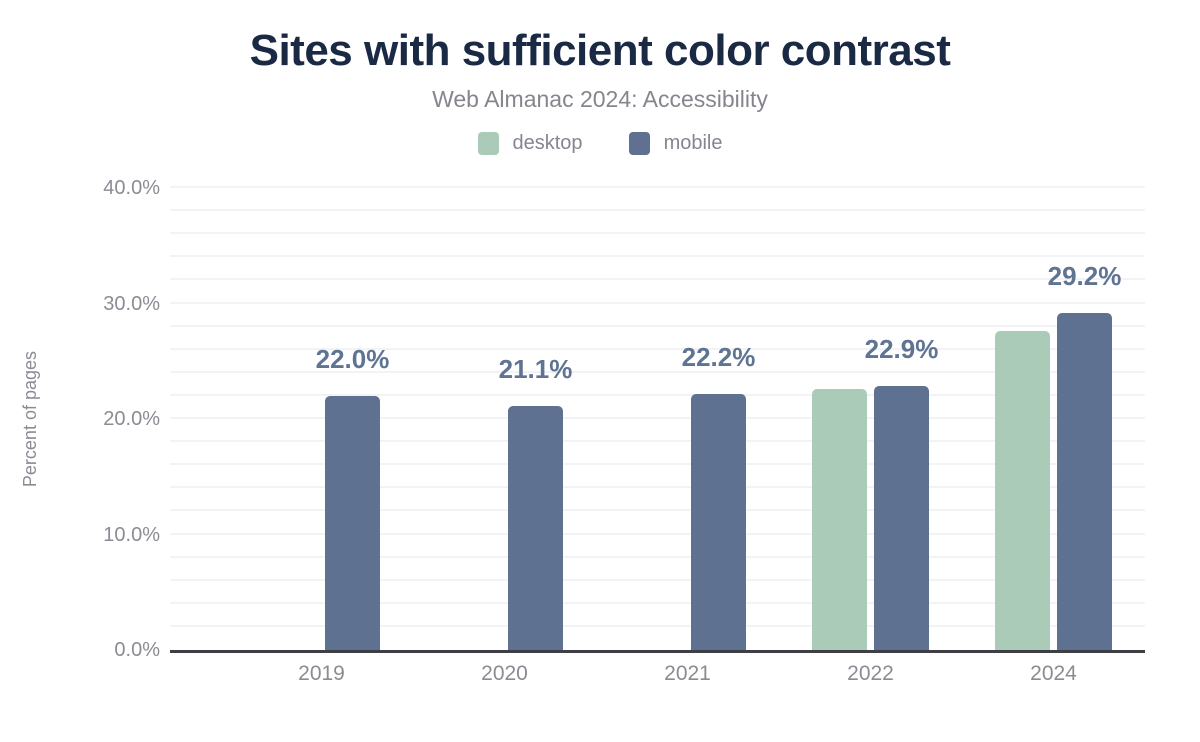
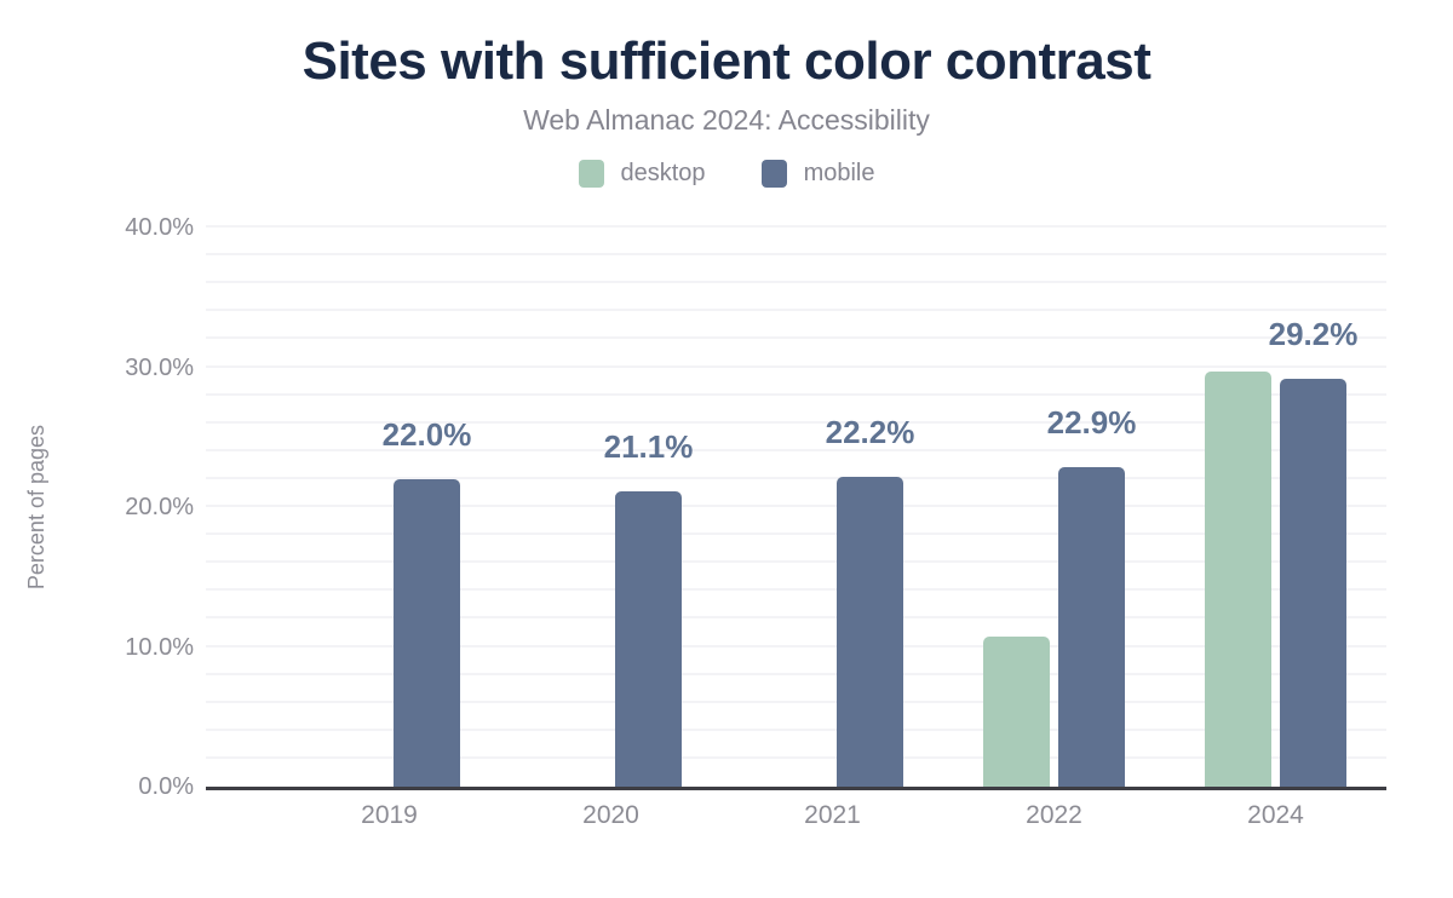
desktop/2022: 22.6% -> 10.7%
desktop/2024: 27.6% -> 29.7%
